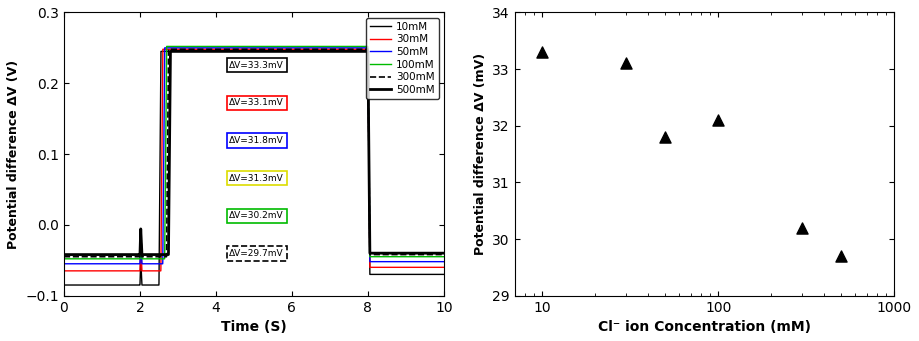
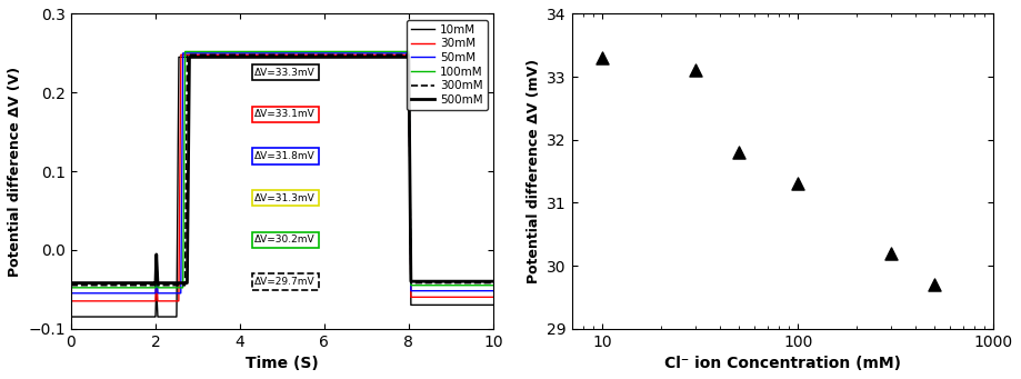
100: 32.1 -> 31.3
